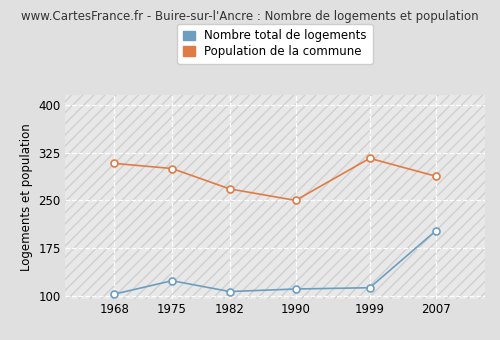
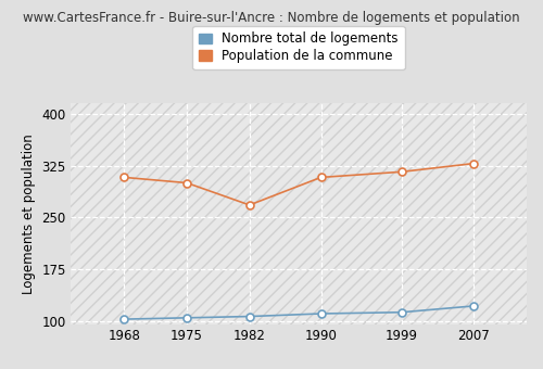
Nombre total de logements/1975: 124 -> 105
Population de la commune/1990: 250 -> 308
Nombre total de logements/2007: 202 -> 122
Population de la commune/2007: 288 -> 328
